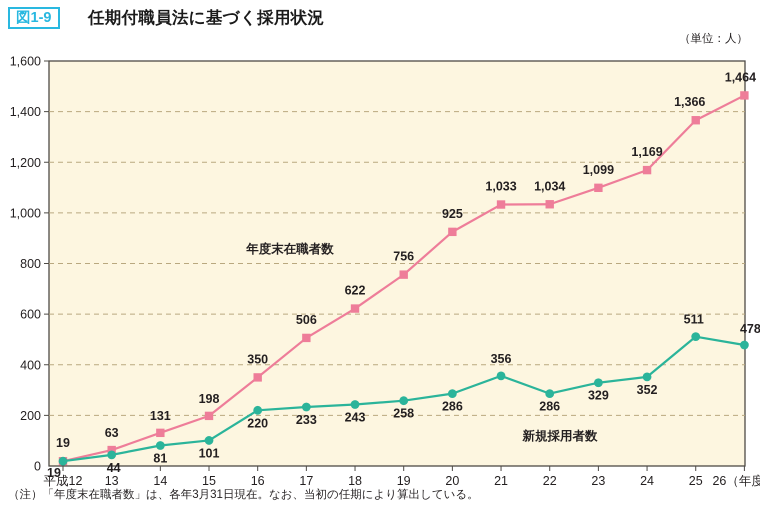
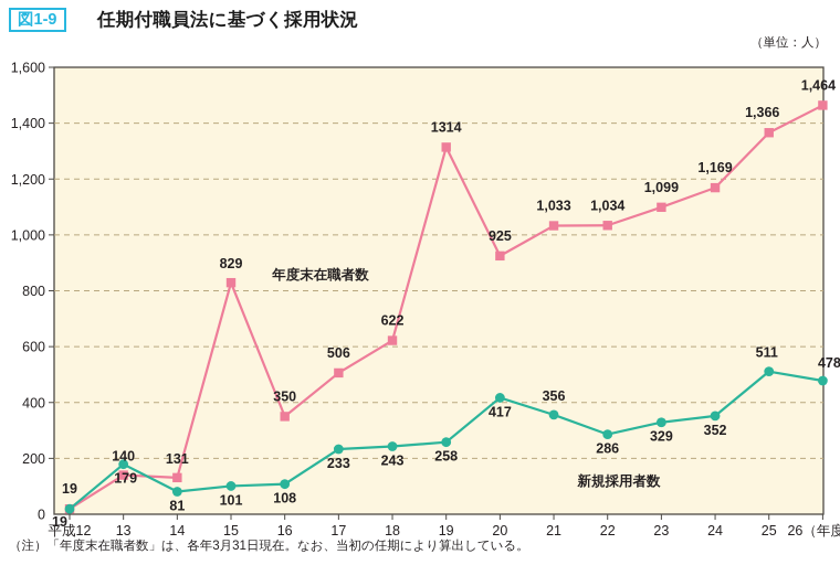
年度末在職者数/13: 63 -> 140
新規採用者数/13: 44 -> 179
年度末在職者数/15: 198 -> 829
新規採用者数/16: 220 -> 108
年度末在職者数/19: 756 -> 1314
新規採用者数/20: 286 -> 417
